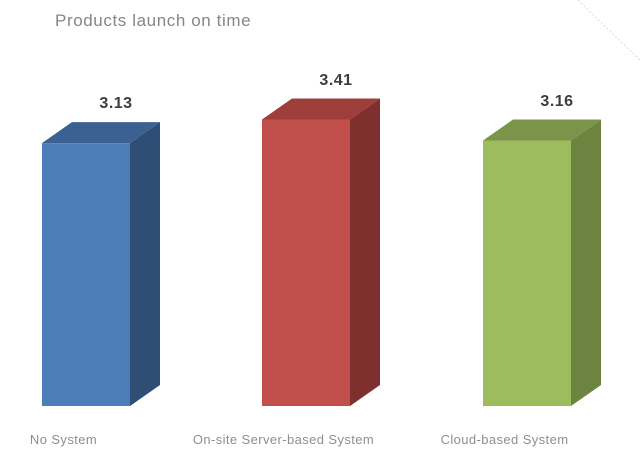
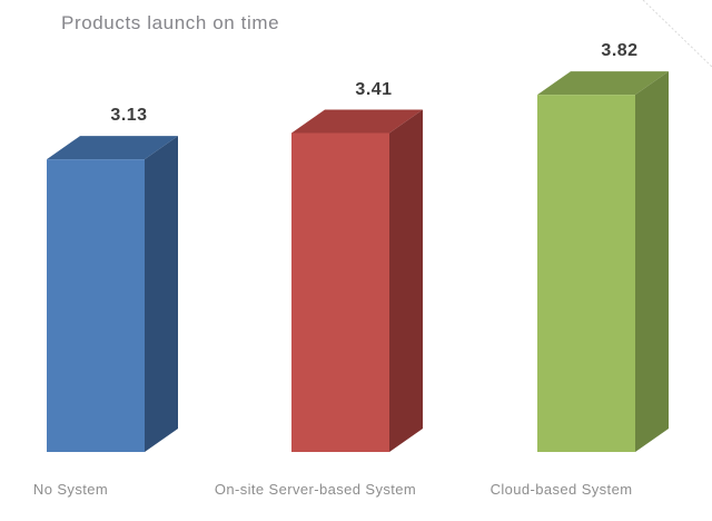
Cloud-based System: 3.16 -> 3.82
